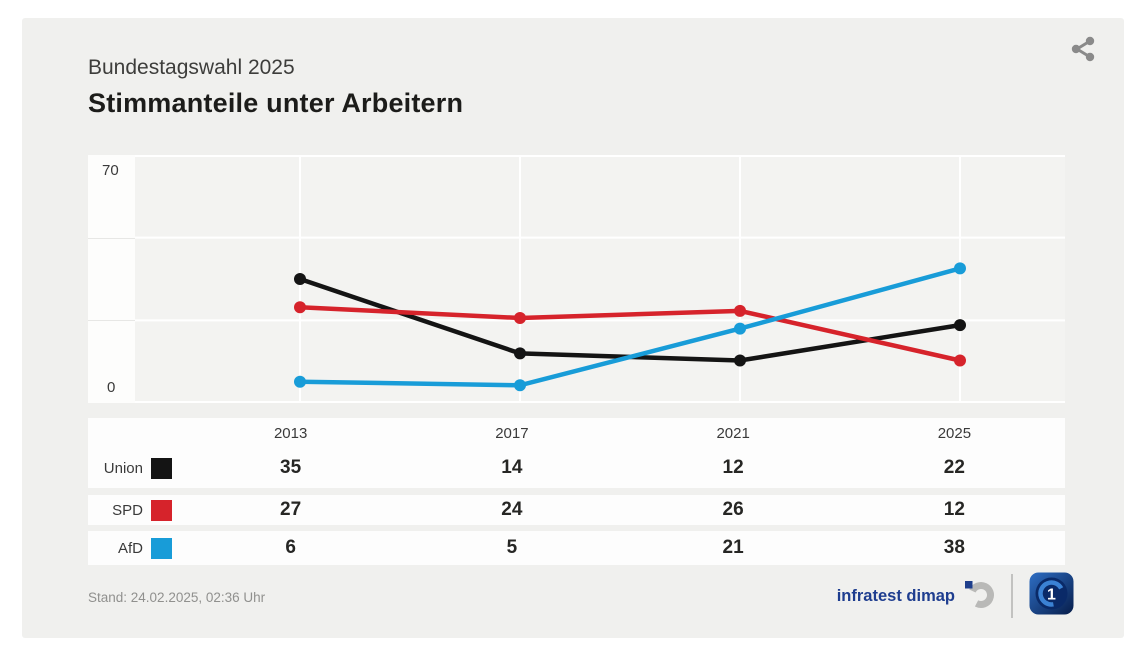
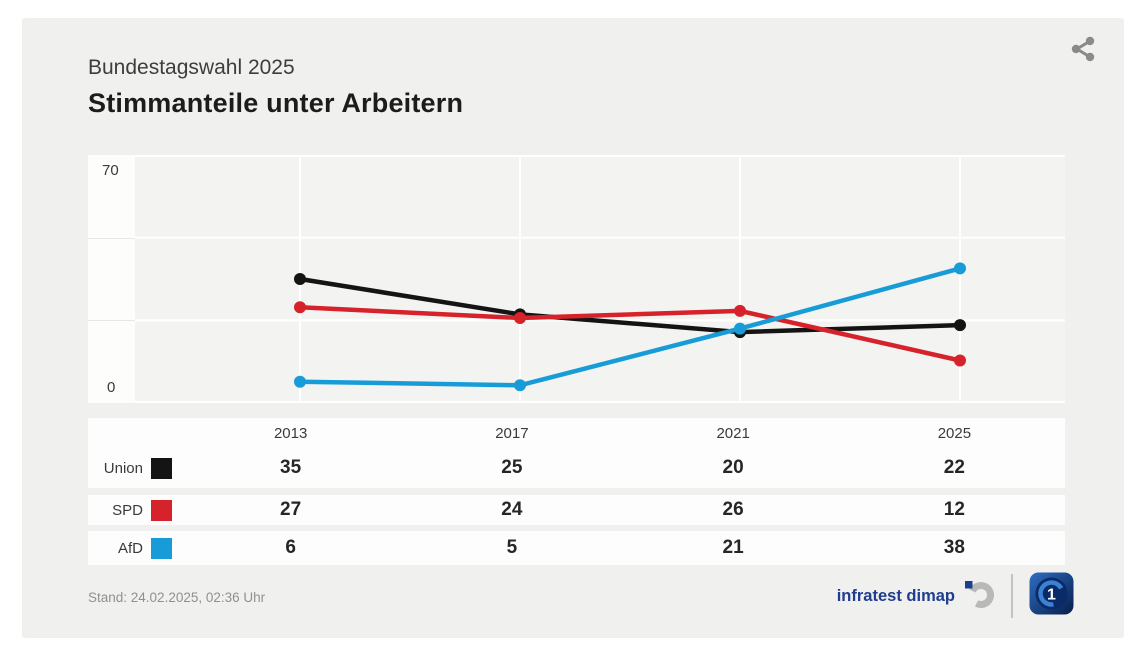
Union/2017: 14 -> 25
Union/2021: 12 -> 20
